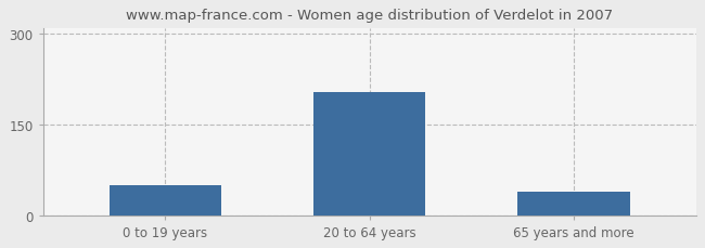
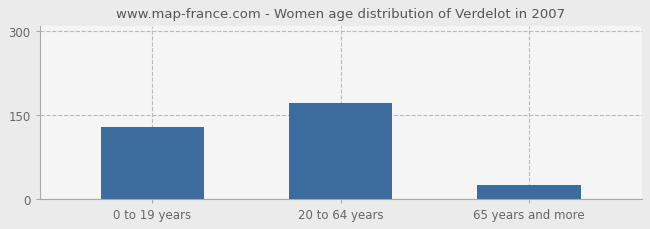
0 to 19 years: 50 -> 128
20 to 64 years: 204 -> 172
65 years and more: 38 -> 25
